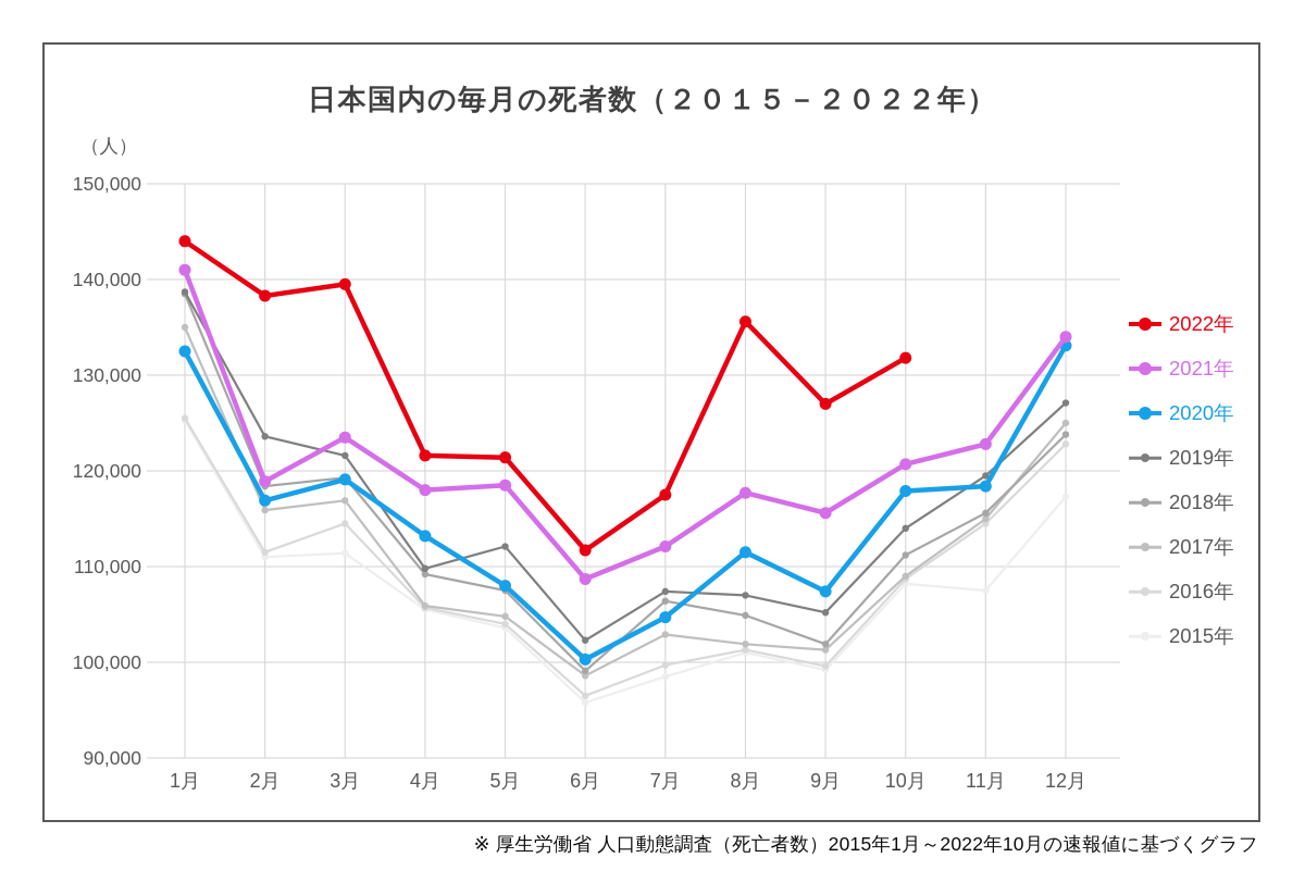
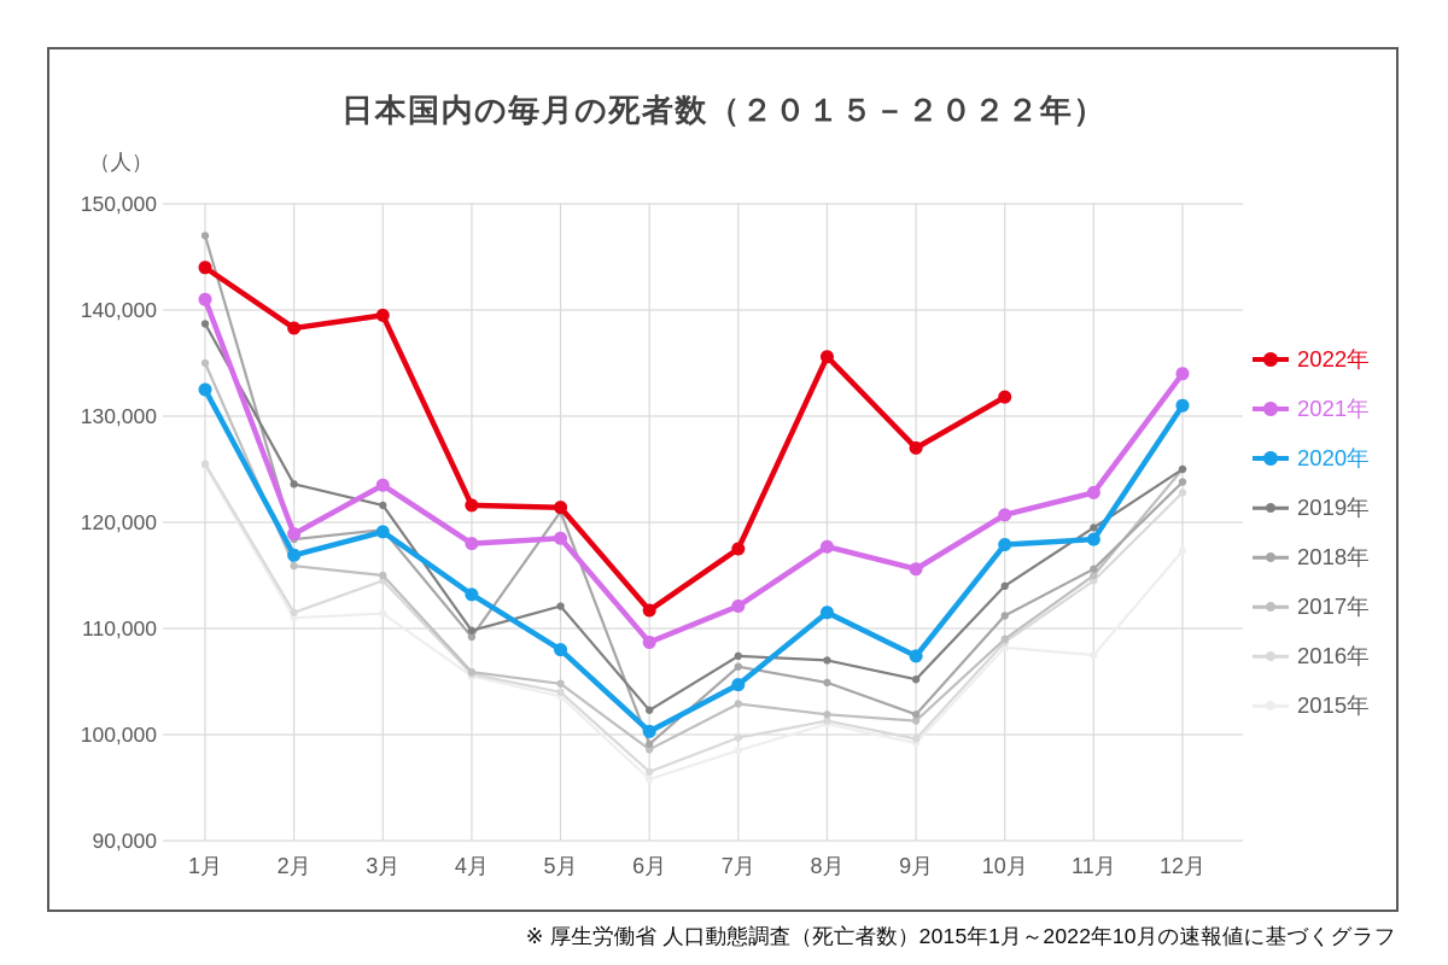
2018年/1月: 138000 -> 147000
2017年/3月: 117000 -> 115000
2018年/5月: 108000 -> 121000
2020年/12月: 133000 -> 131000
2019年/12月: 127000 -> 125000
